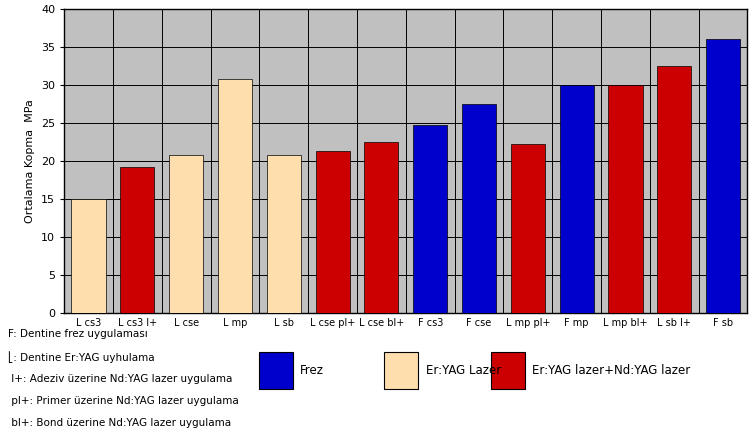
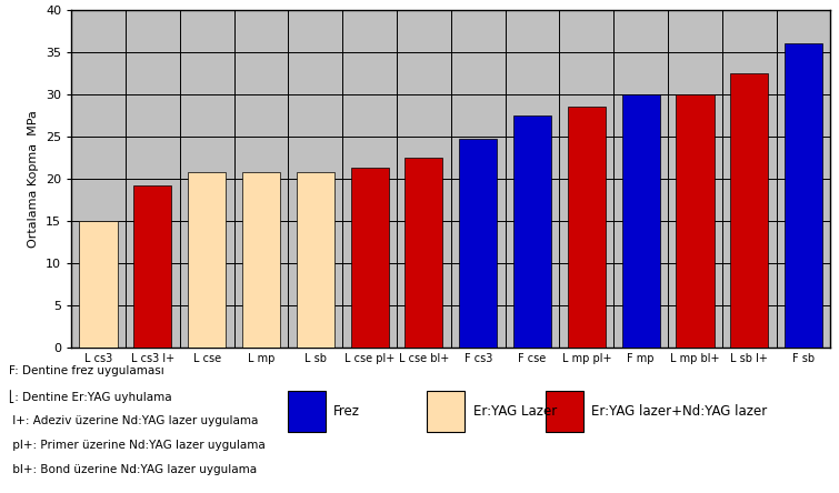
L mp: 30.8 -> 20.8
L mp pl+: 22.2 -> 28.5
